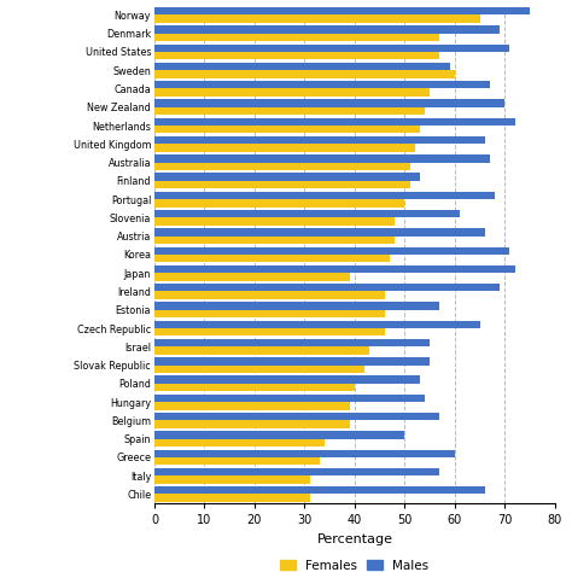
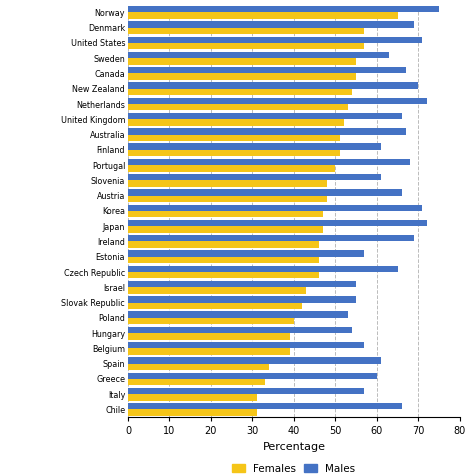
Males/Sweden: 59 -> 63
Females/Sweden: 60 -> 55
Males/Finland: 53 -> 61
Females/Japan: 39 -> 47
Males/Spain: 50 -> 61
